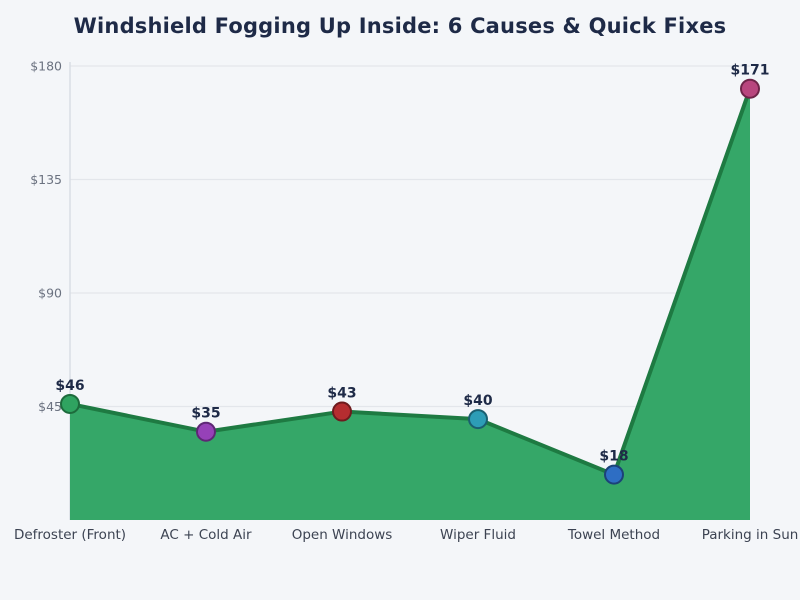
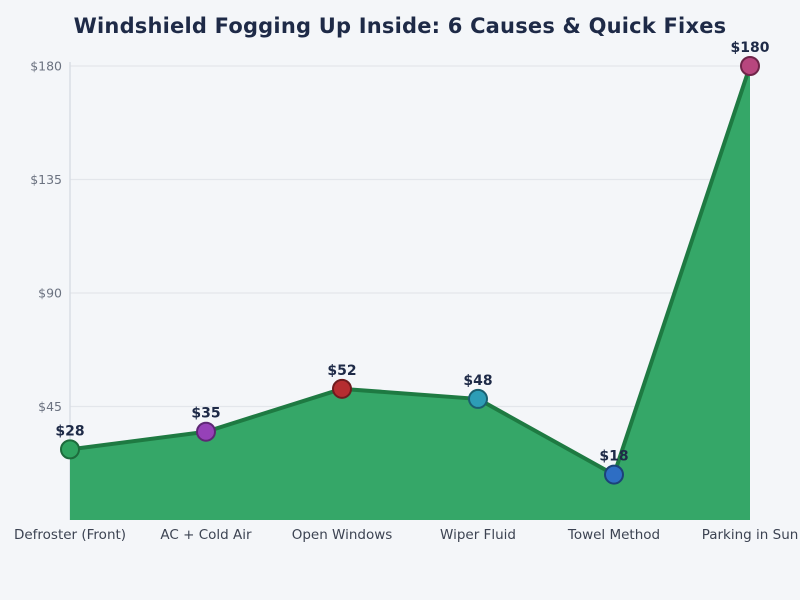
Defroster (Front): $46 -> $28
Open Windows: $43 -> $52
Wiper Fluid: $40 -> $48
Parking in Sun: $171 -> $180
